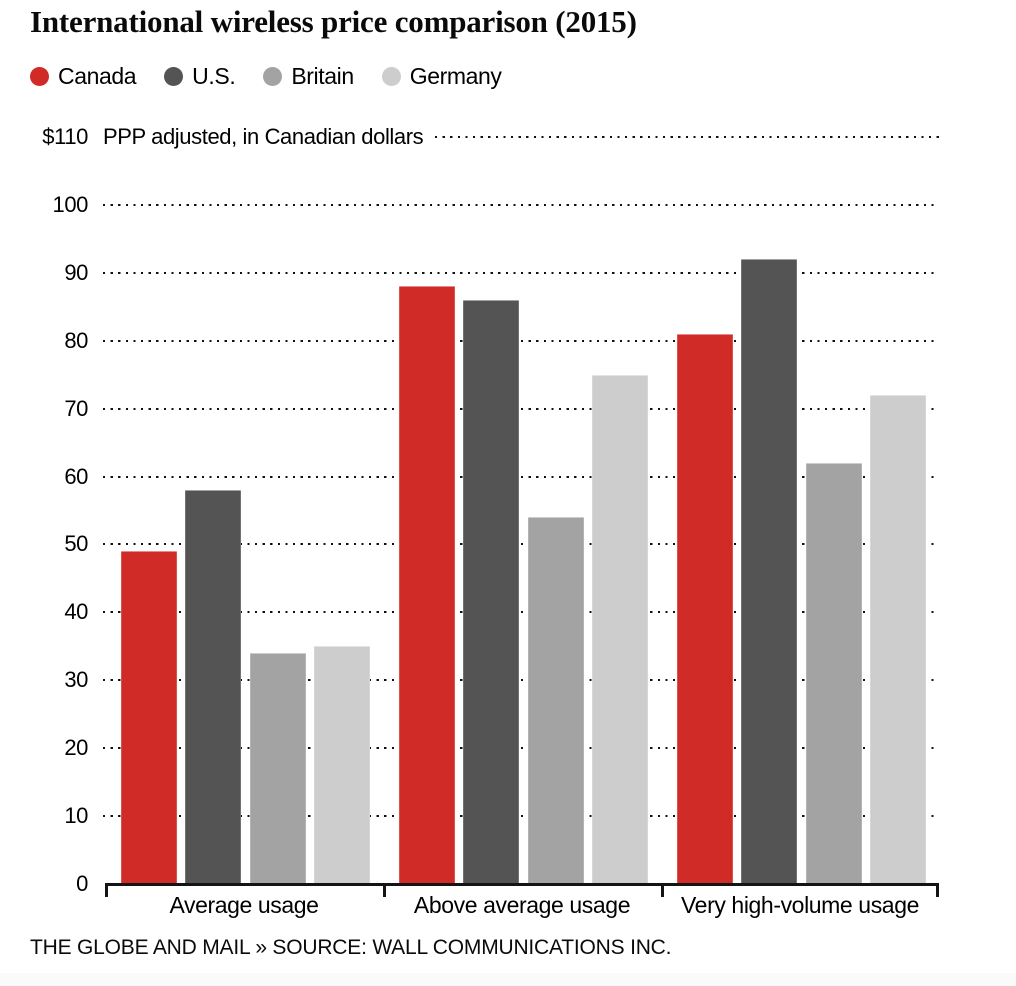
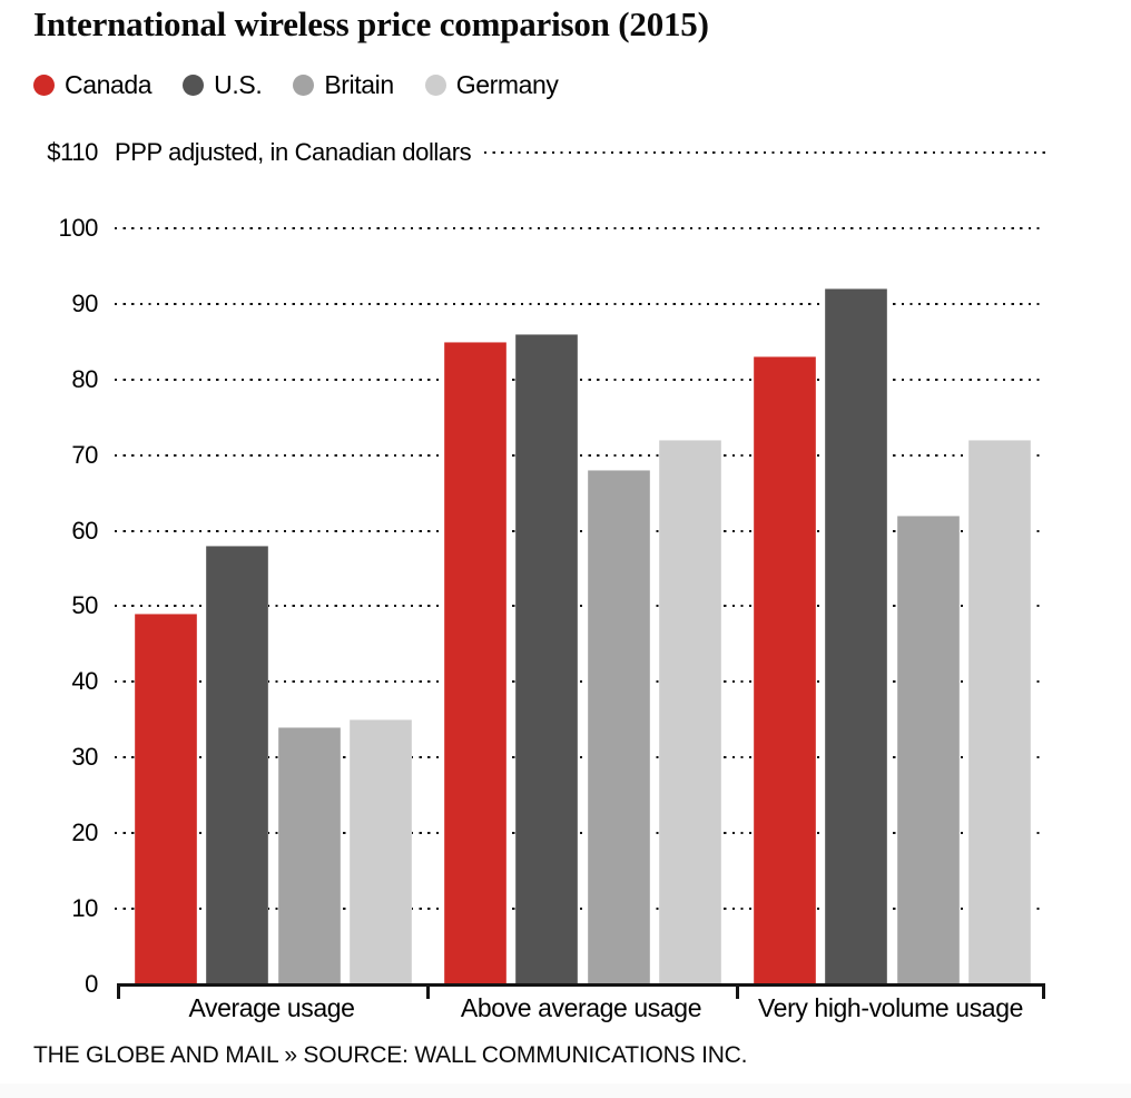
Canada/Above average usage: $88 -> $85
Britain/Above average usage: $54 -> $68
Germany/Above average usage: $75 -> $72
Canada/Very high-volume usage: $81 -> $83
